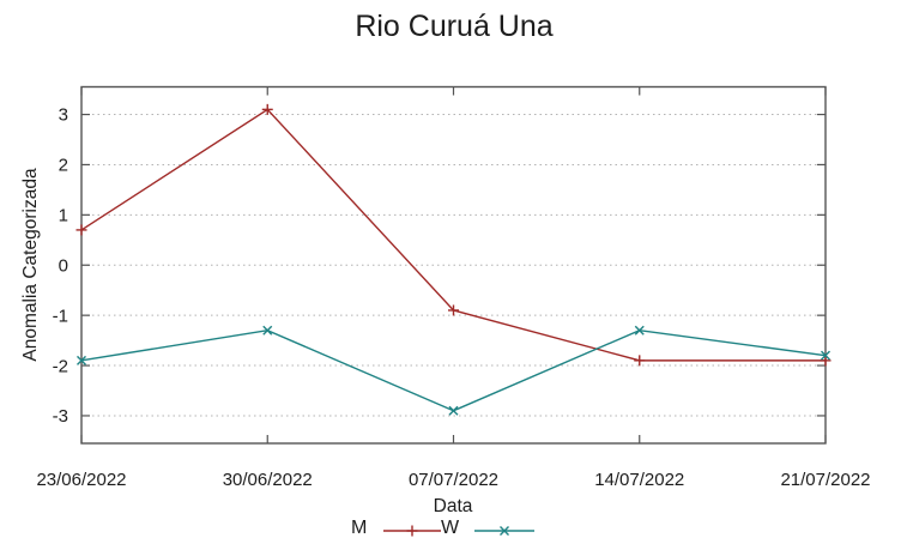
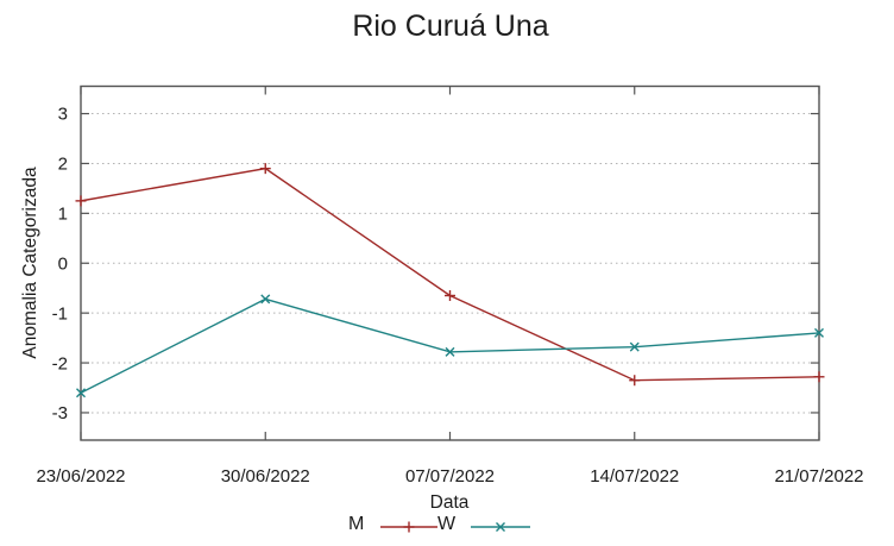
M/23/06/2022: 0.7 -> 1.2
W/23/06/2022: -1.9 -> -2.6
M/30/06/2022: 3.1 -> 1.9
W/30/06/2022: -1.3 -> -0.7
M/07/07/2022: -0.9 -> -0.7
W/07/07/2022: -2.9 -> -1.8
M/14/07/2022: -1.9 -> -2.4
W/14/07/2022: -1.3 -> -1.7
M/21/07/2022: -1.9 -> -2.3
W/21/07/2022: -1.8 -> -1.4
